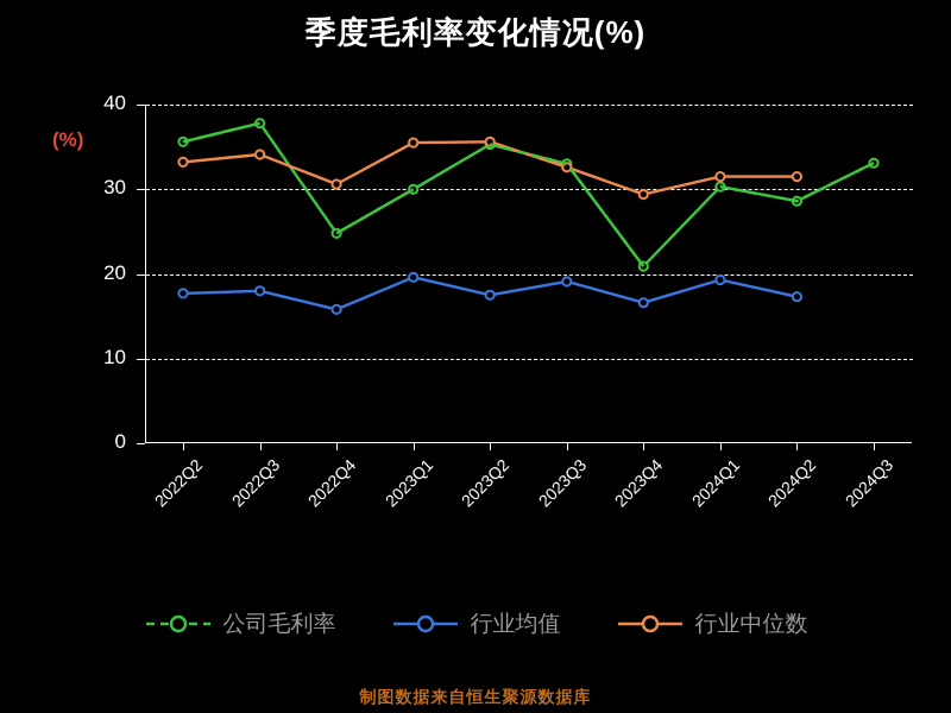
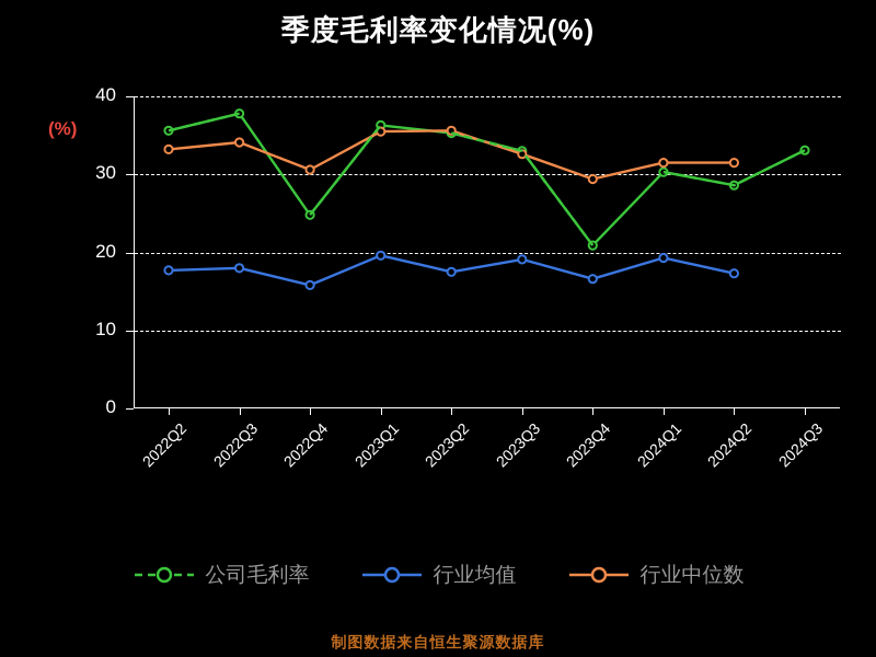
公司毛利率/2023Q1: 30 -> 36
